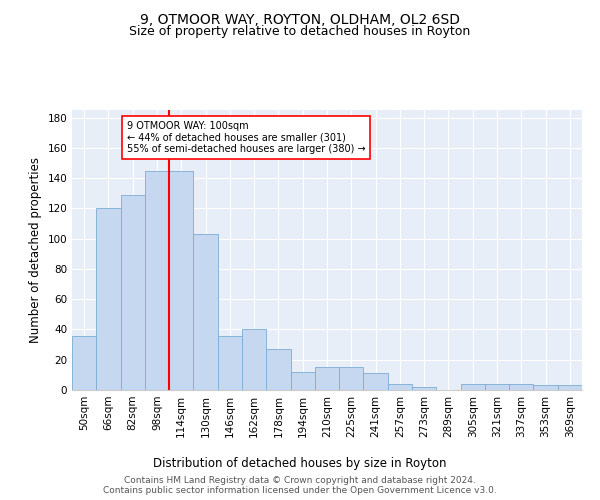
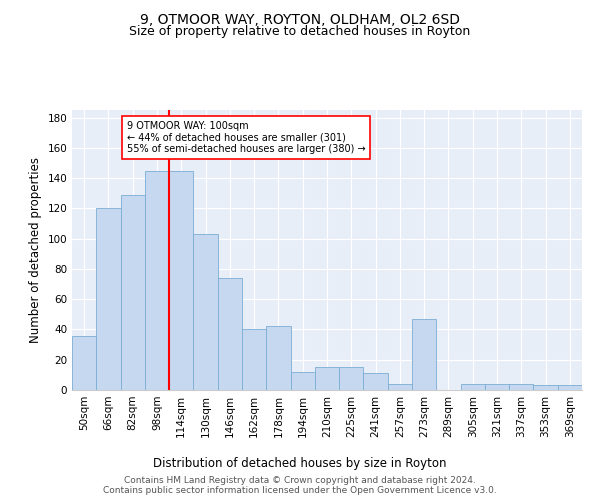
146sqm: 36 -> 74
178sqm: 27 -> 42
273sqm: 2 -> 47
